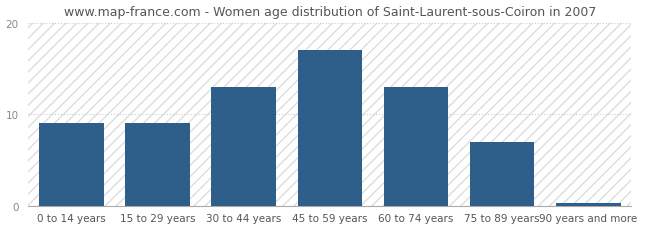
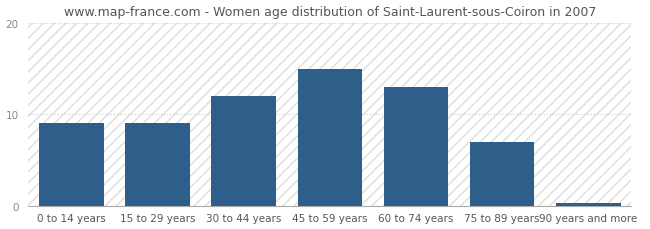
30 to 44 years: 13.0 -> 12.0
45 to 59 years: 17.0 -> 15.0
